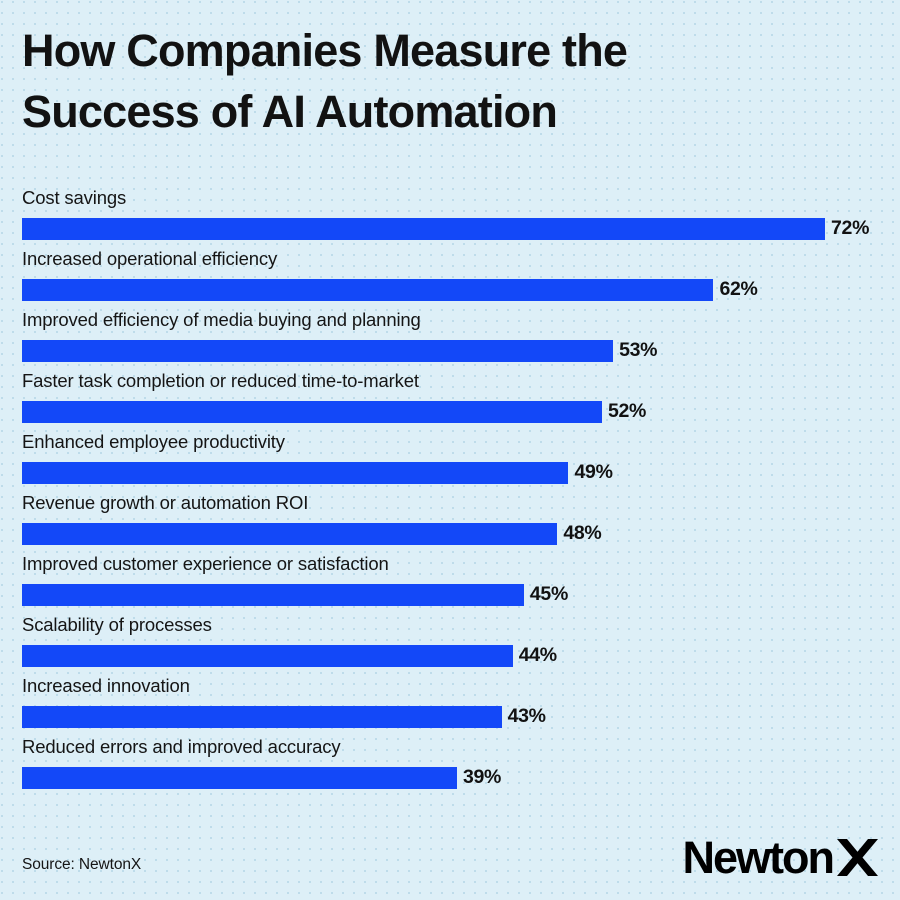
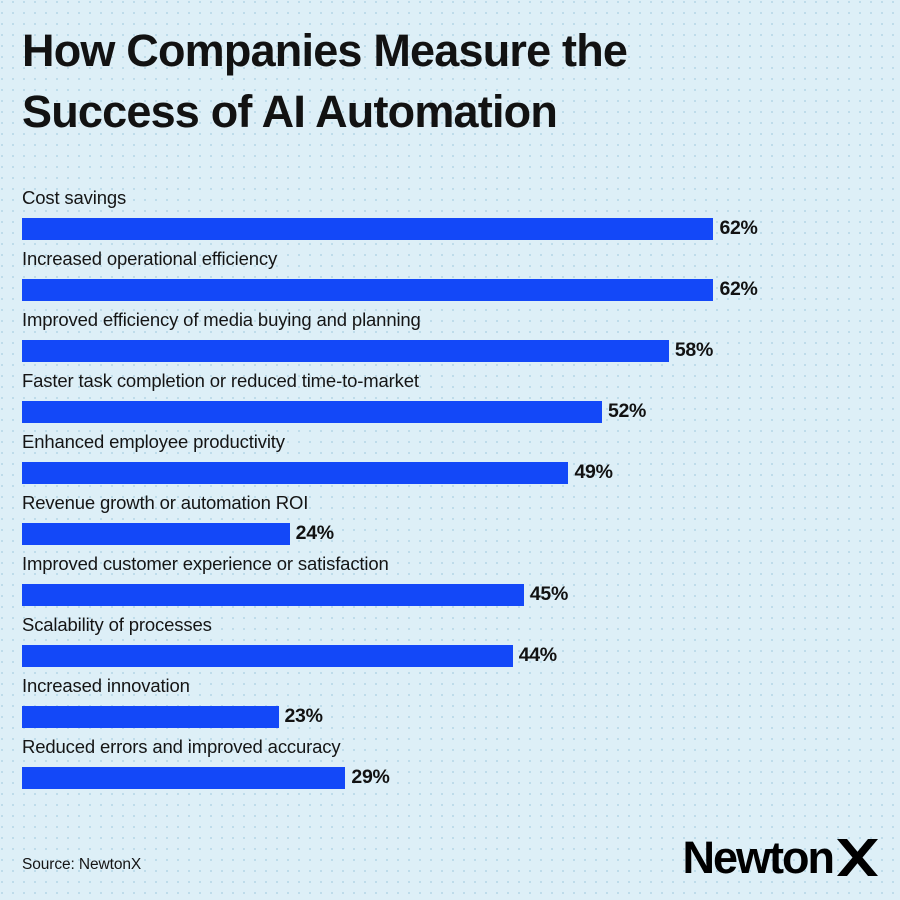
Cost savings: 72% -> 62%
Improved efficiency of media buying and planning: 53% -> 58%
Revenue growth or automation ROI: 48% -> 24%
Increased innovation: 43% -> 23%
Reduced errors and improved accuracy: 39% -> 29%
